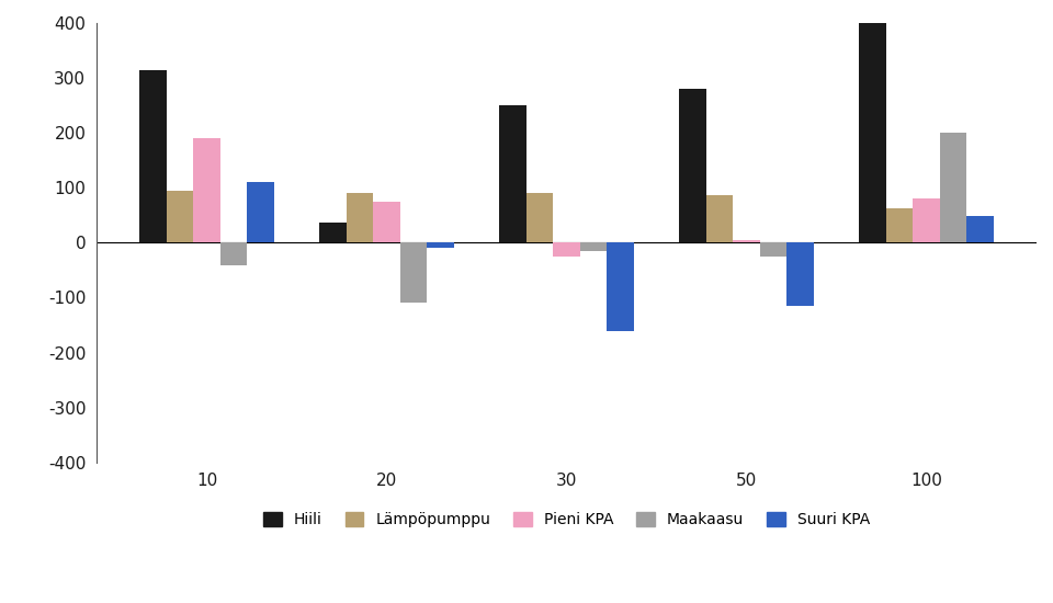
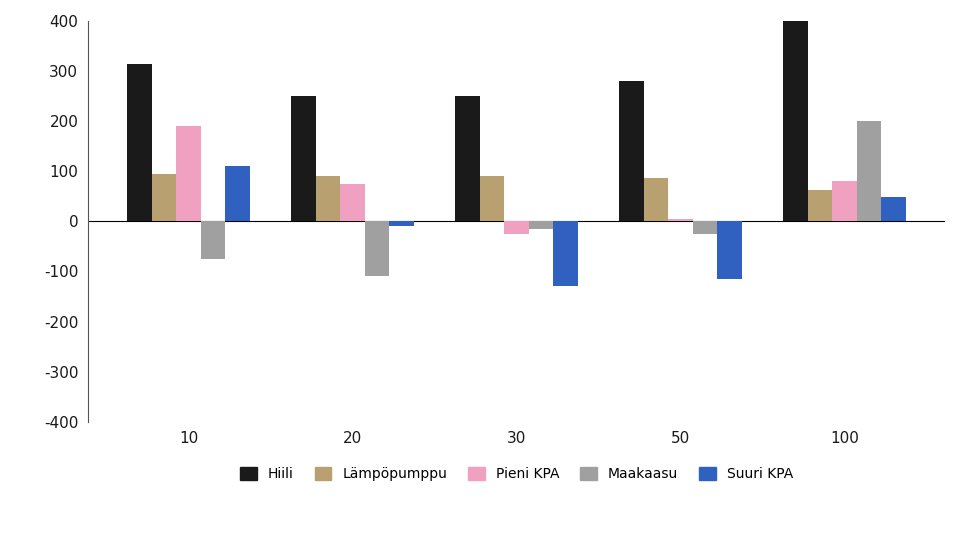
Maakaasu/10: -42 -> -75
Hiili/20: 36 -> 250
Suuri KPA/30: -160 -> -130
